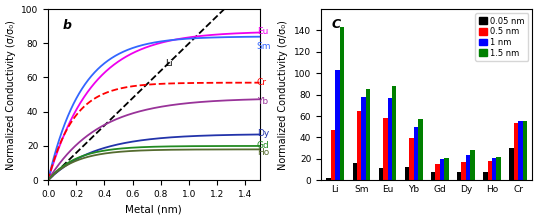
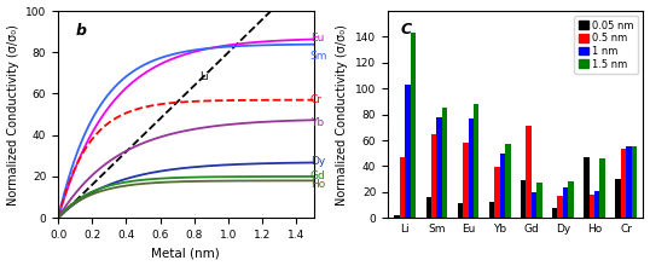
0.05 nm/Gd: 8 -> 29
0.5 nm/Gd: 15 -> 71
1.5 nm/Gd: 21 -> 27
0.05 nm/Ho: 8 -> 47
1.5 nm/Ho: 22 -> 46
